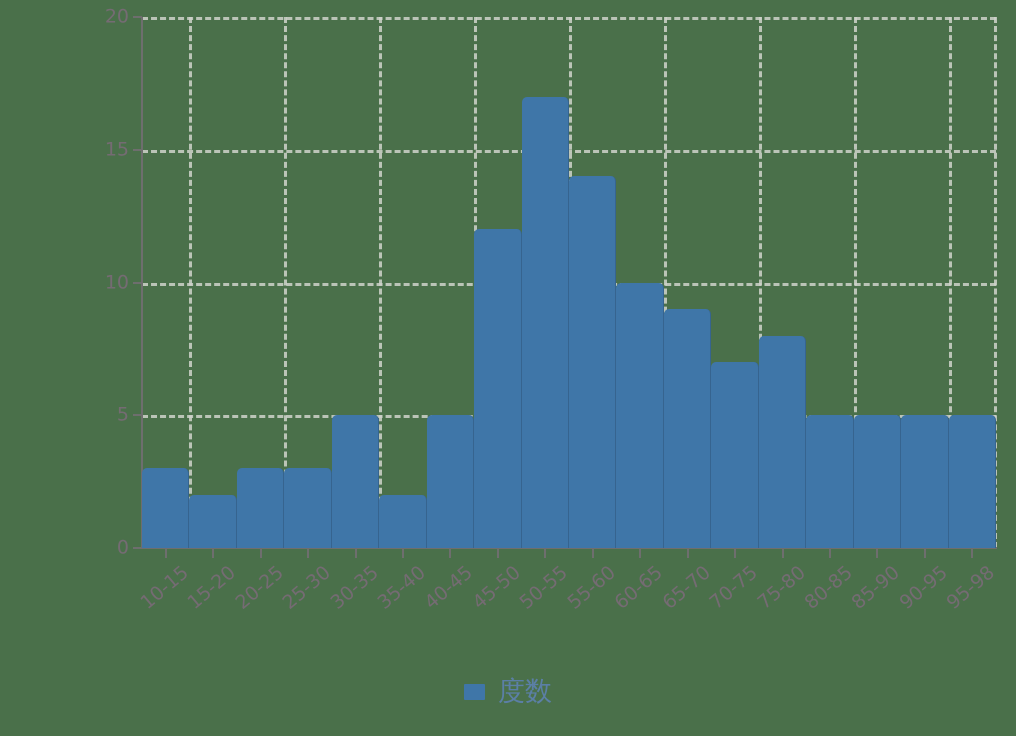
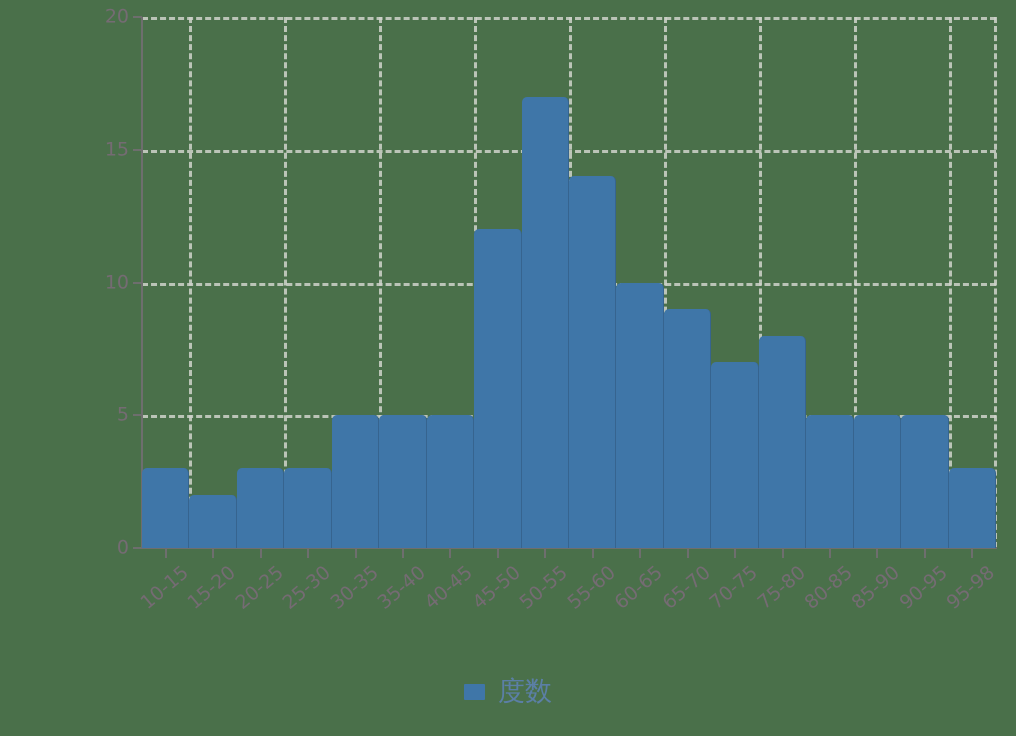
35-40: 2 -> 5
95-98: 5 -> 3
